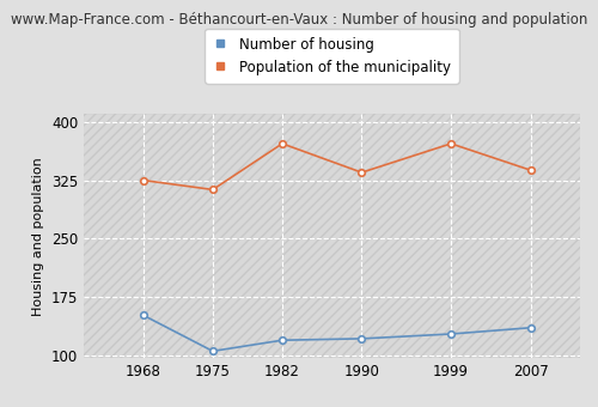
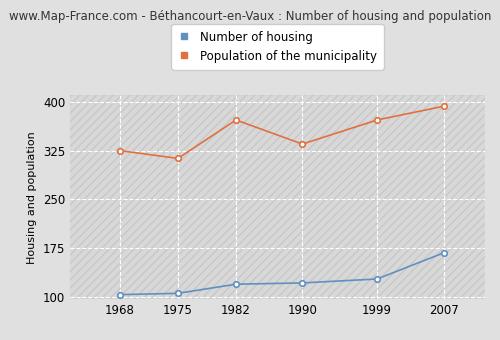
Number of housing/1968: 152 -> 104
Number of housing/2007: 136 -> 168
Population of the municipality/2007: 338 -> 393
